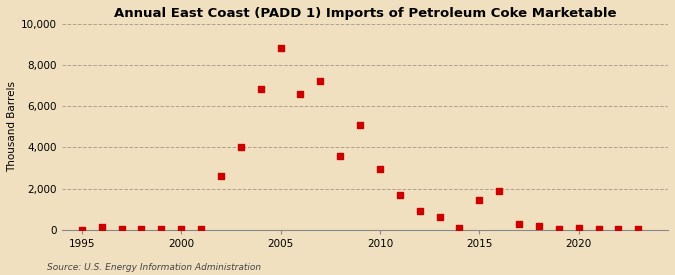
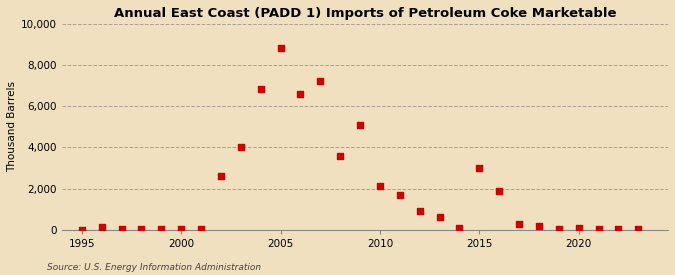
2010: 2,950 -> 2,150
2015: 1,450 -> 3,000
